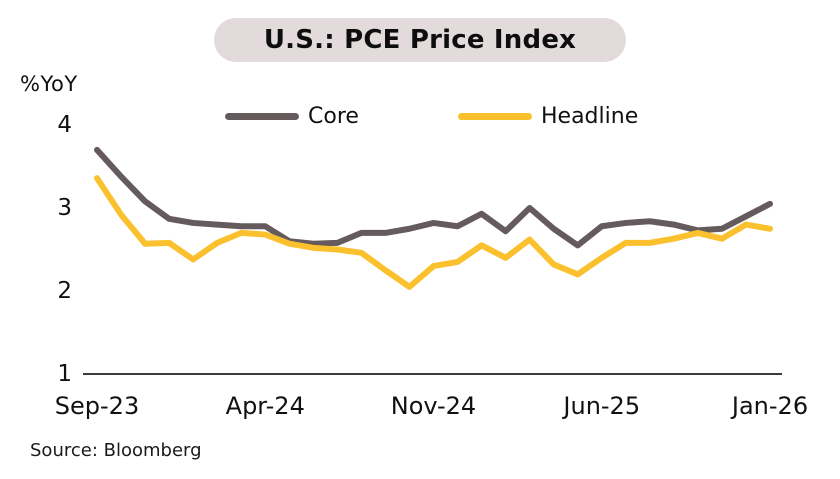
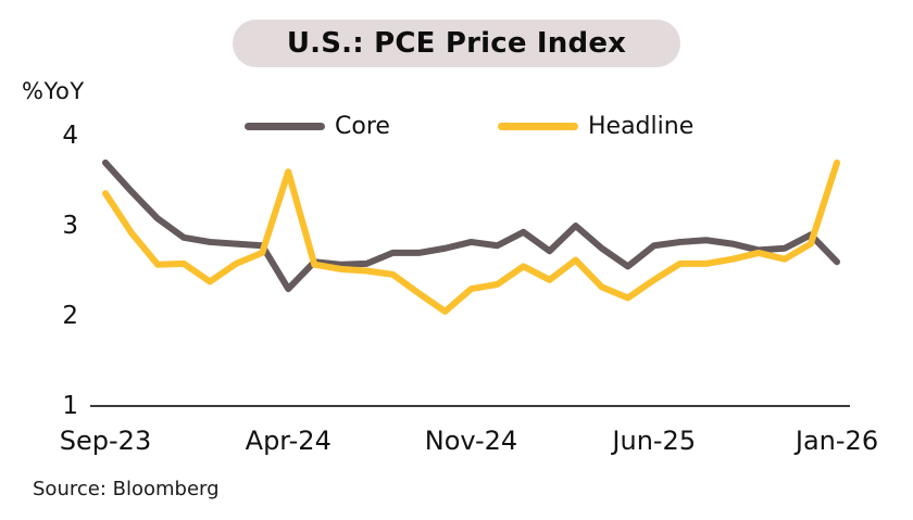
Core/Apr-24: 2.8 -> 2.3
Headline/Apr-24: 2.7 -> 3.6
Core/Jan-26: 3.0 -> 2.6
Headline/Jan-26: 2.8 -> 3.7
